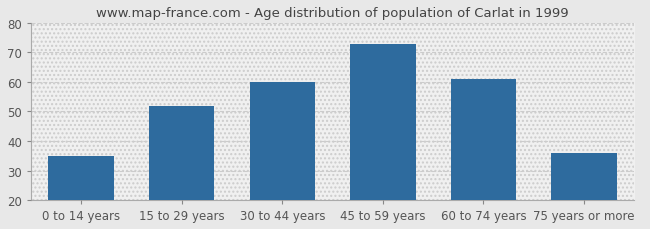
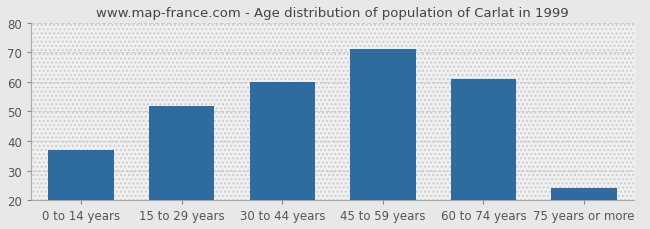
0 to 14 years: 35 -> 37
45 to 59 years: 73 -> 71
75 years or more: 36 -> 24
